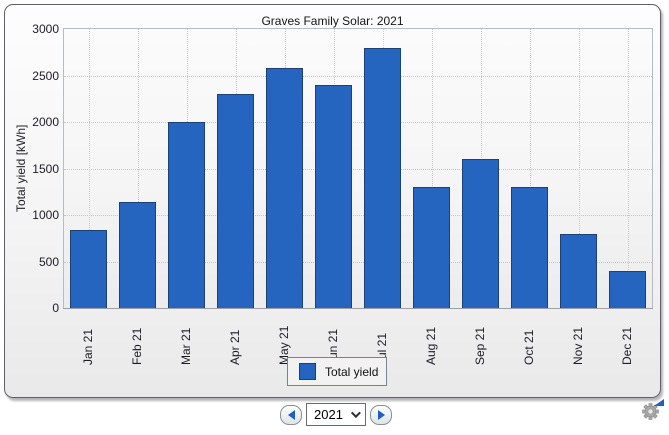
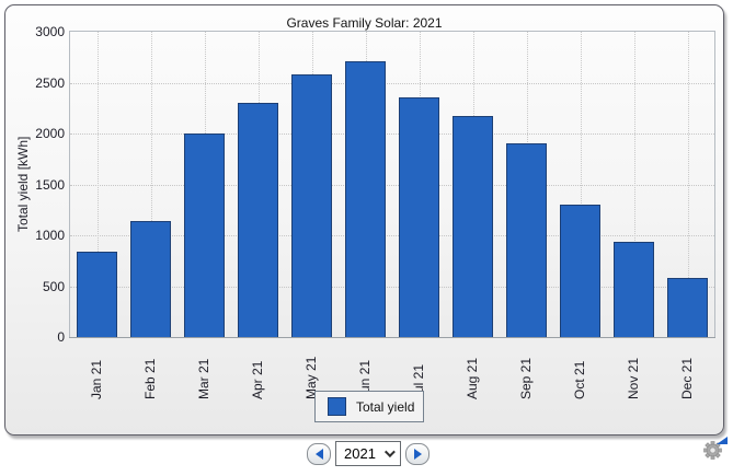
Jun 21: 2400 -> 2700
Jul 21: 2800 -> 2400
Aug 21: 1300 -> 2200
Sep 21: 1600 -> 1900
Nov 21: 800 -> 900
Dec 21: 400 -> 600
